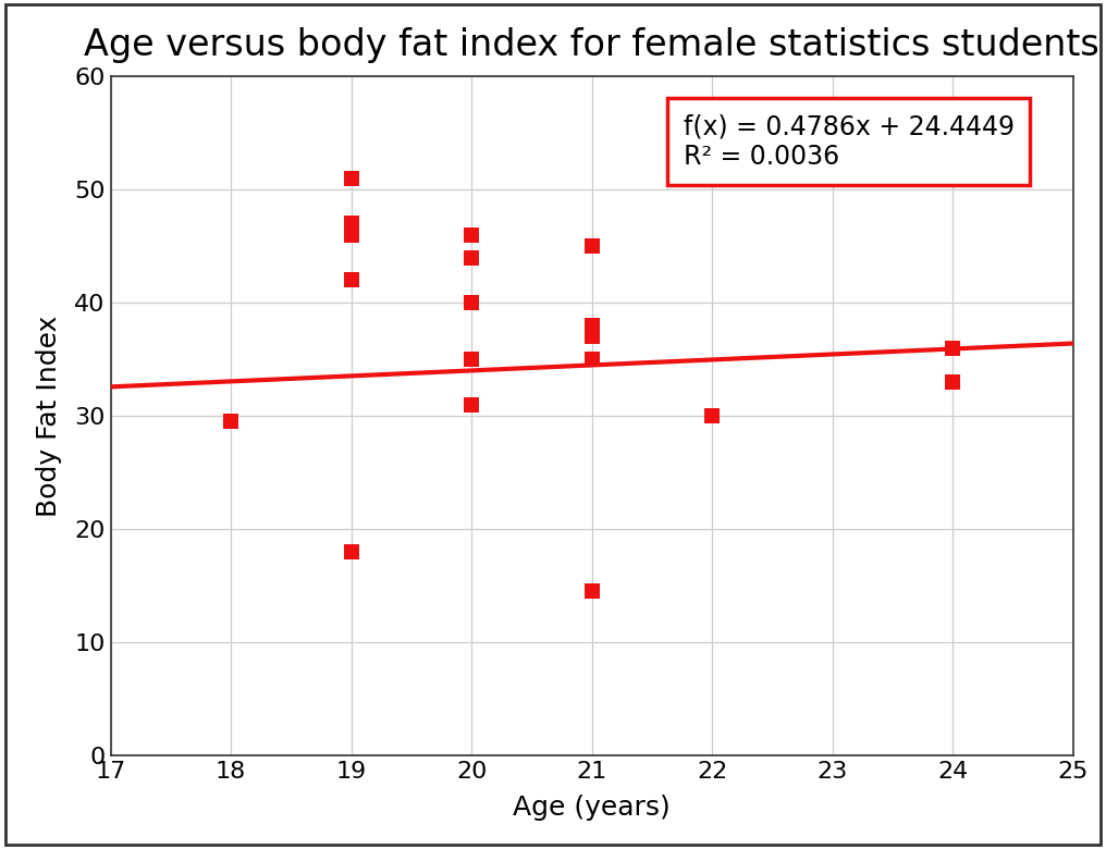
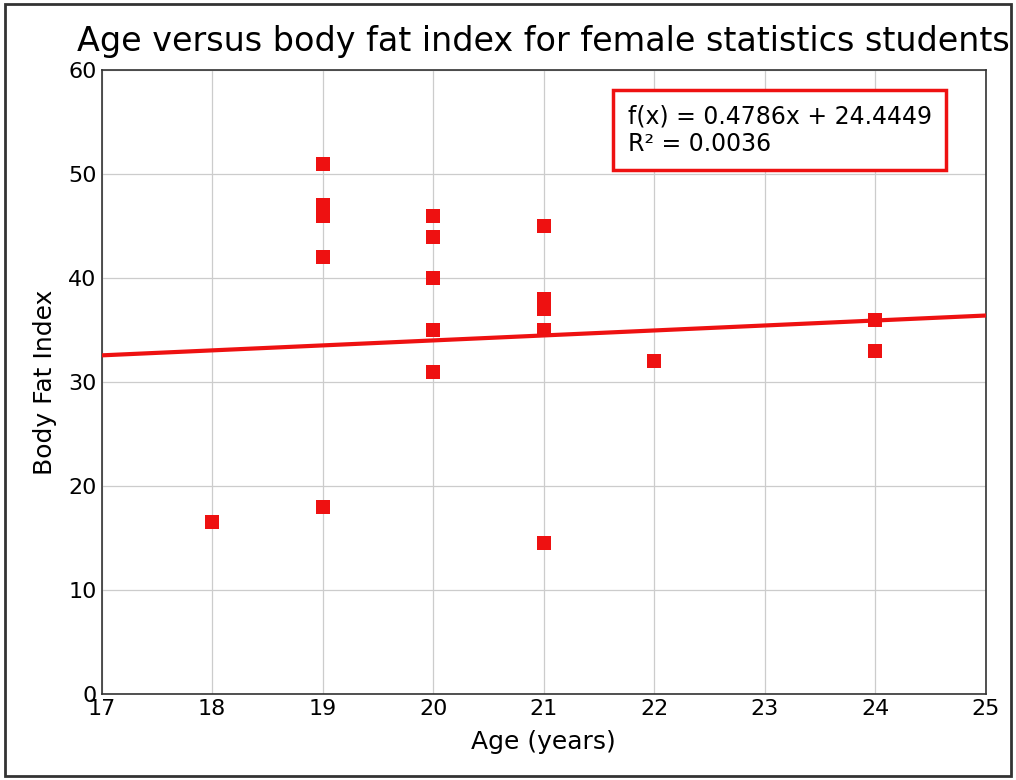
18: 29.5 -> 16.6
22: 30.0 -> 32.0
